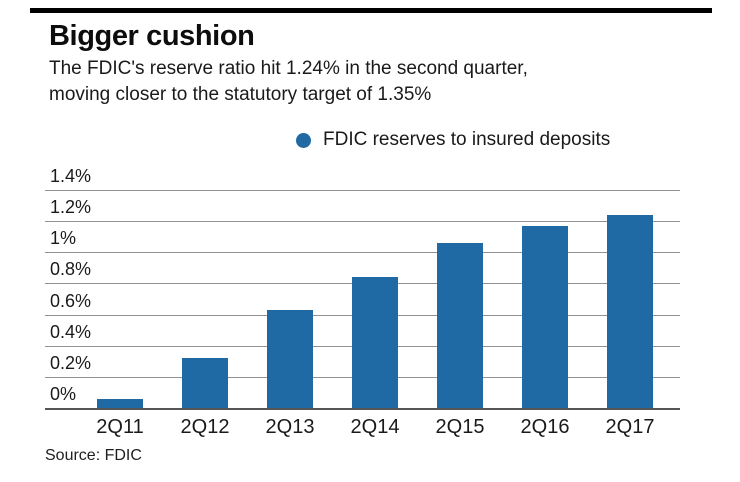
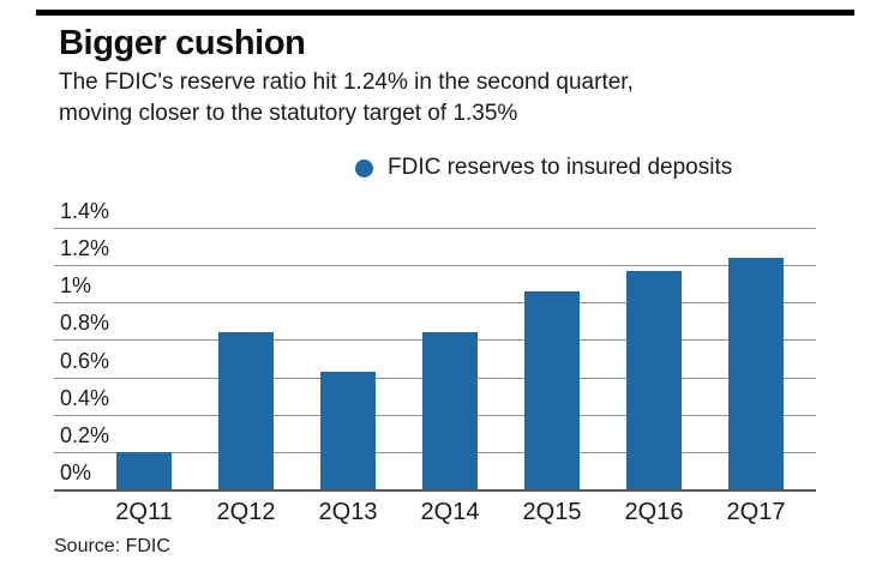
2Q11: 0.06% -> 0.20%
2Q12: 0.32% -> 0.84%
